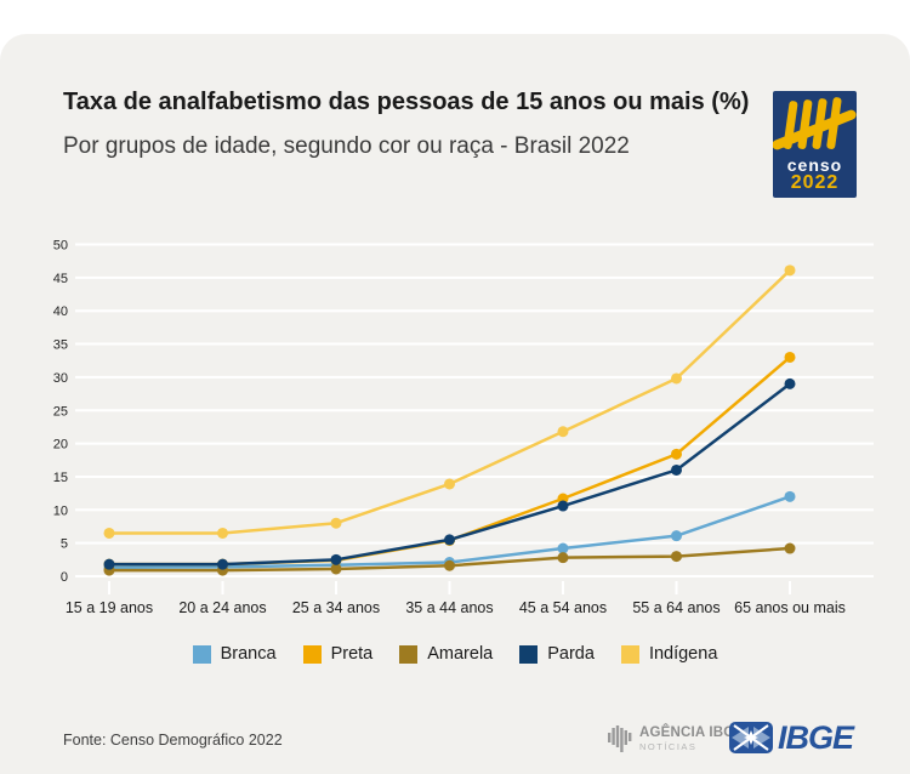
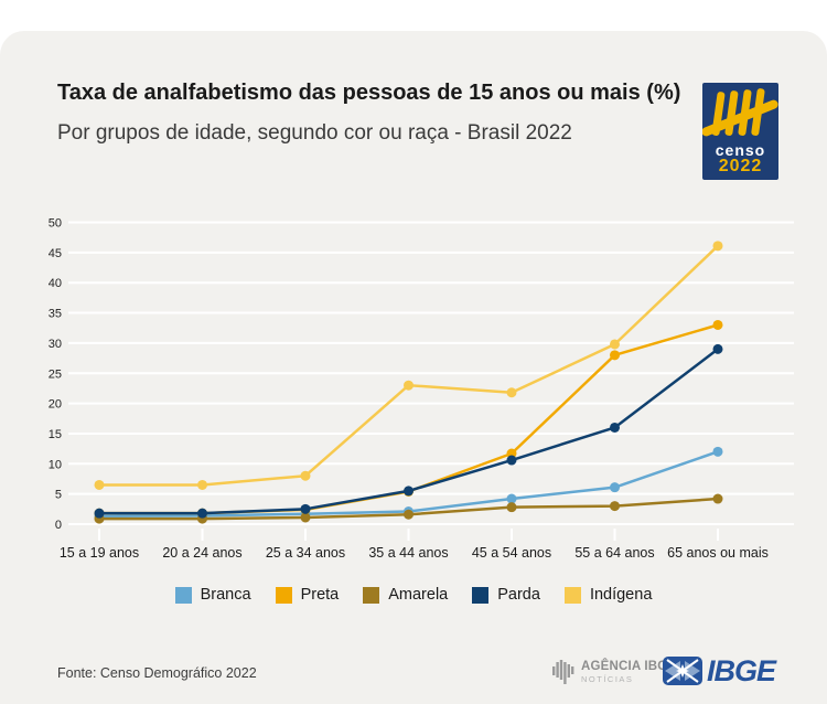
Indígena/35 a 44 anos: 14 -> 23
Preta/55 a 64 anos: 18 -> 28
